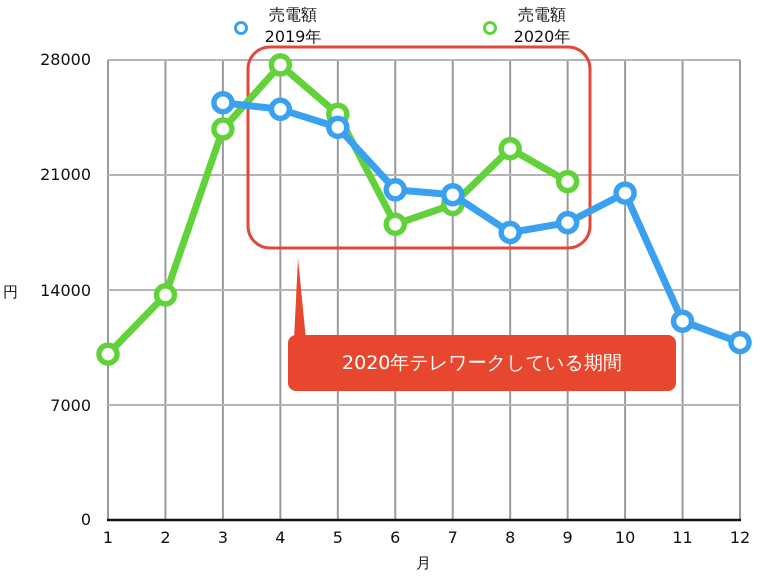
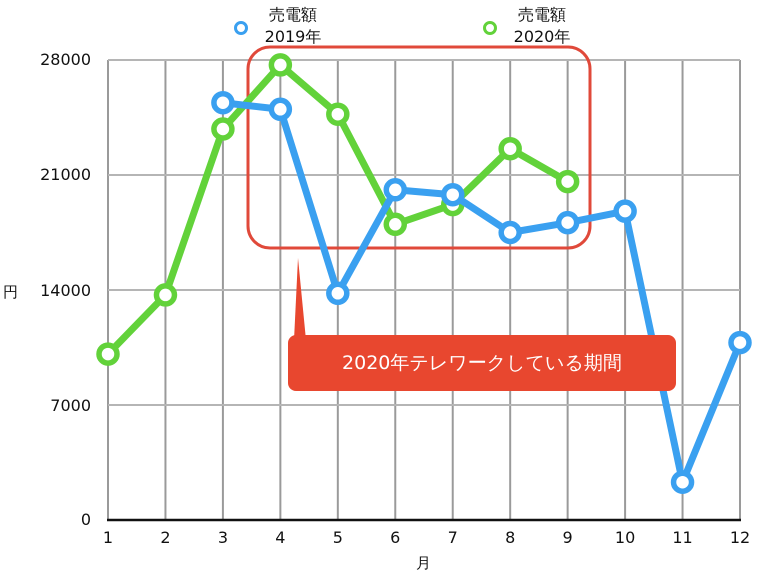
売電額 2019年/5: 23900 -> 13800
売電額 2019年/10: 19900 -> 18800
売電額 2019年/11: 12100 -> 2300
